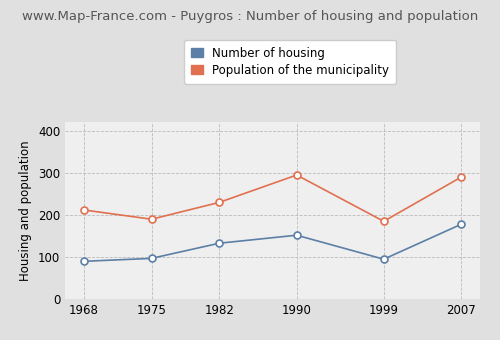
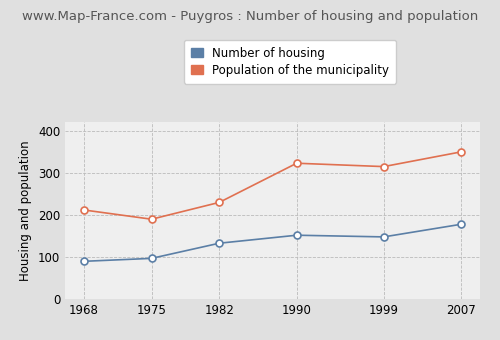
Population of the municipality/1990: 295 -> 323
Number of housing/1999: 95 -> 148
Population of the municipality/1999: 185 -> 315
Population of the municipality/2007: 290 -> 350
